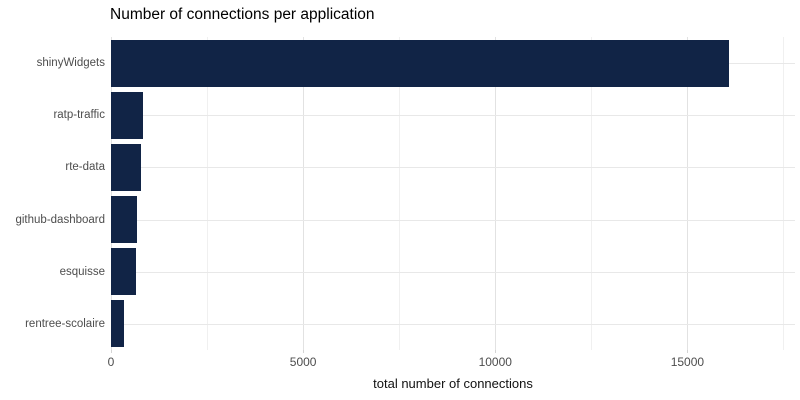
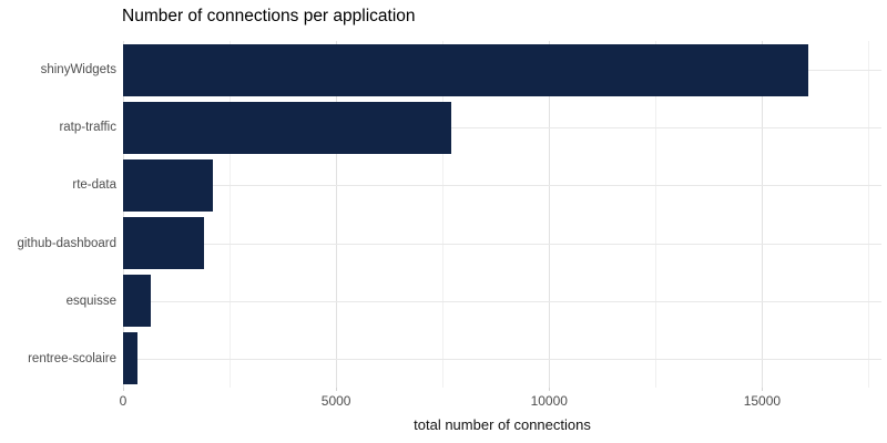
ratp-traffic: 800 -> 7700
rte-data: 800 -> 2100
github-dashboard: 700 -> 1900
